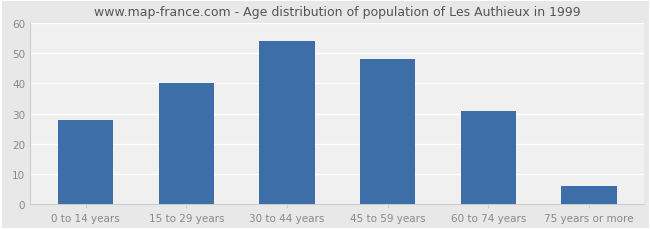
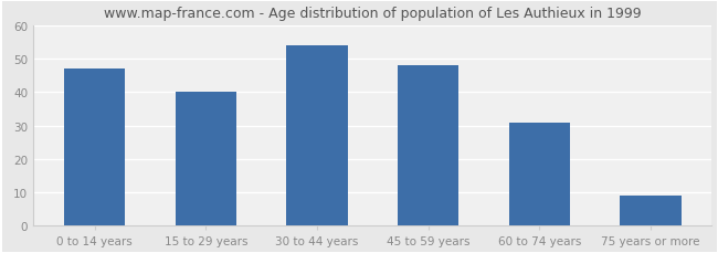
0 to 14 years: 28 -> 47
75 years or more: 6 -> 9
